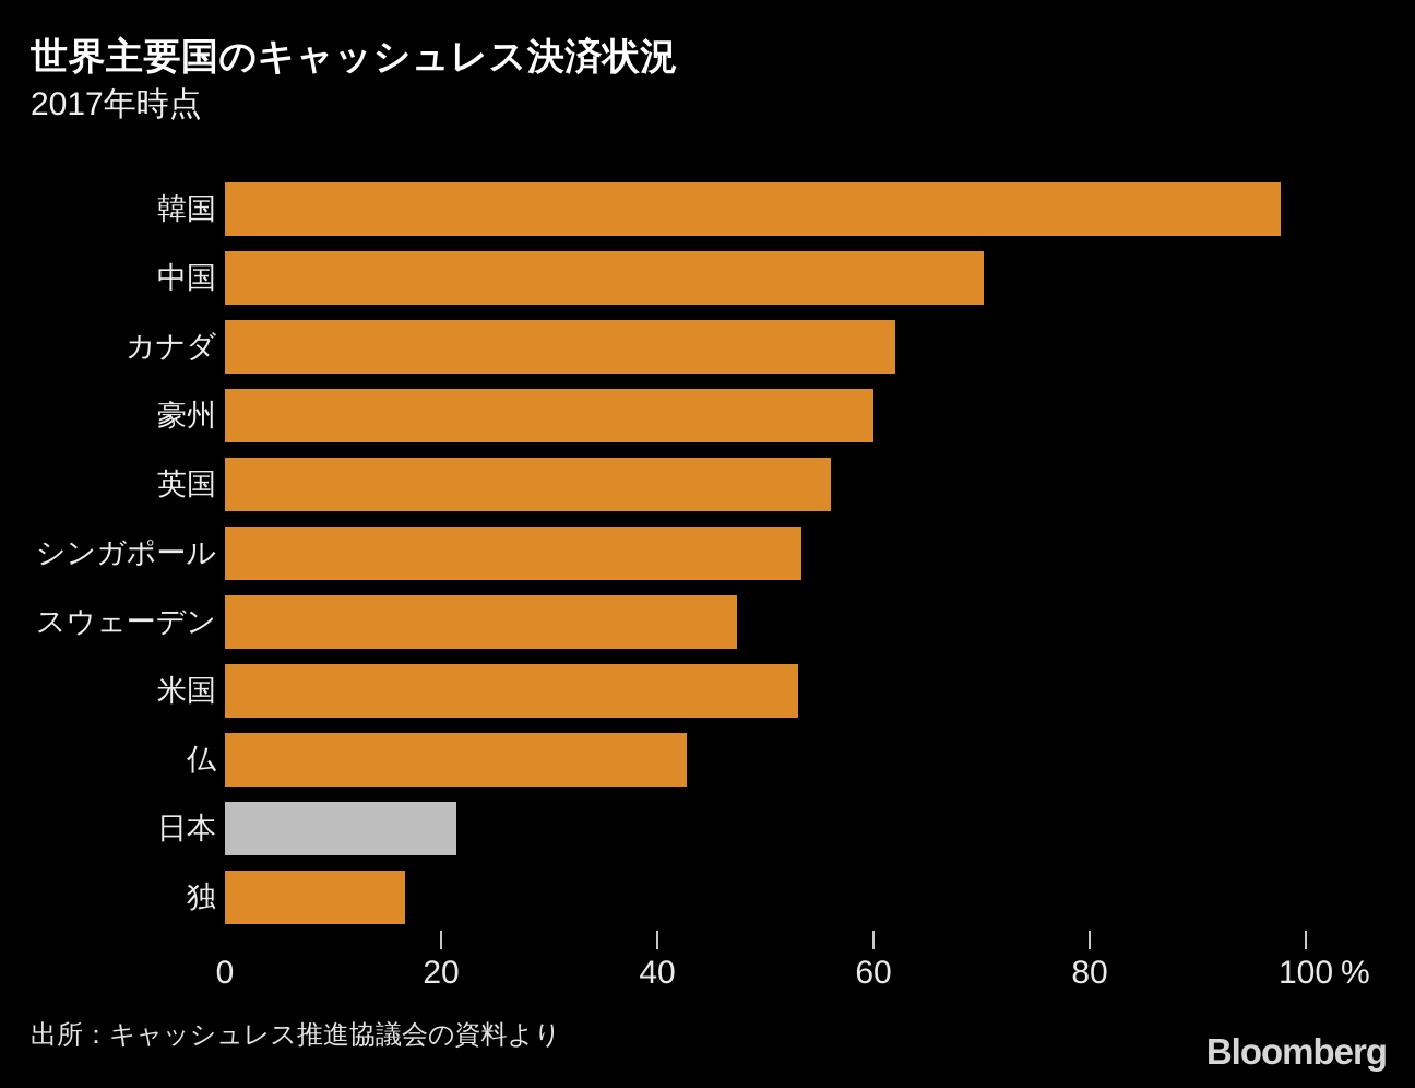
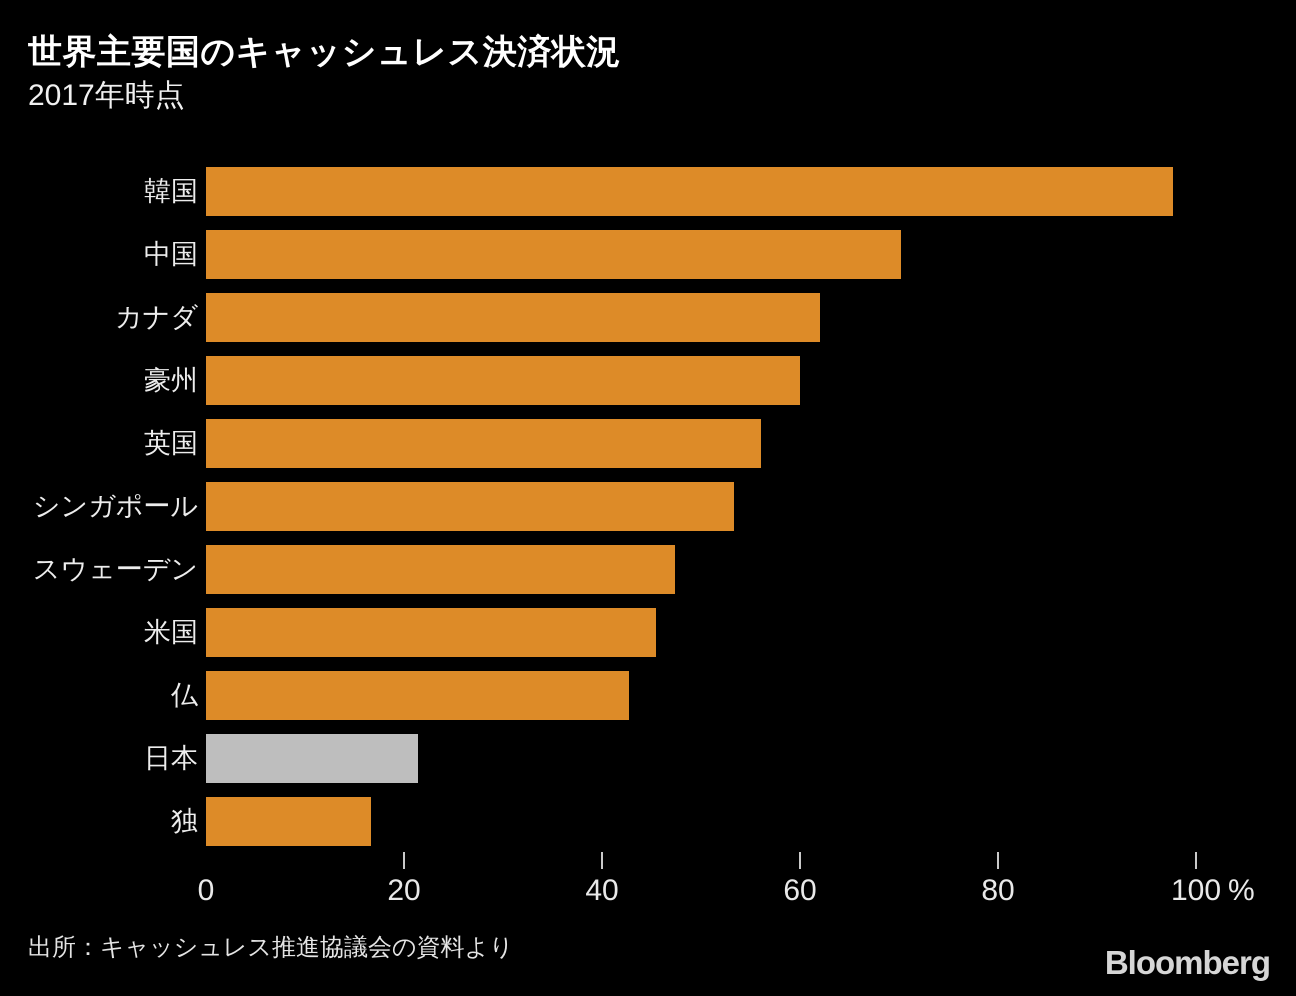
米国: 53 -> 46
